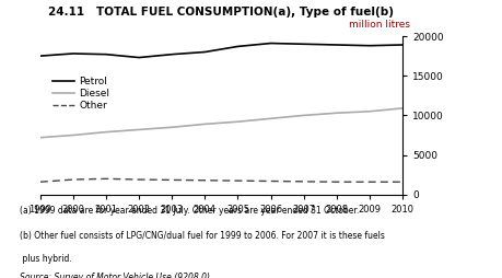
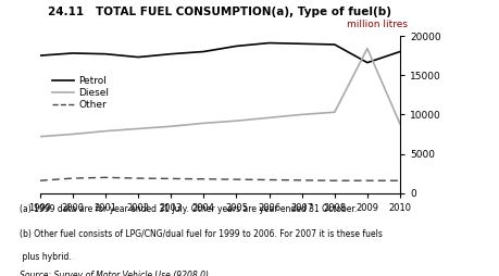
Petrol/2009: 18800 -> 16600
Diesel/2009: 10500 -> 18400
Petrol/2010: 18900 -> 18000
Diesel/2010: 10900 -> 8800
